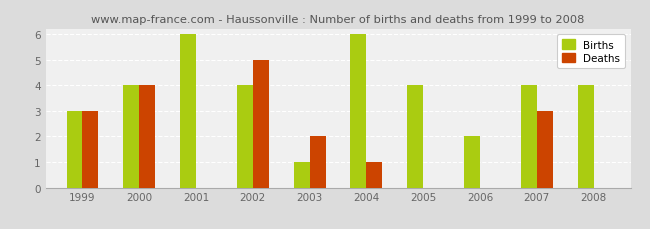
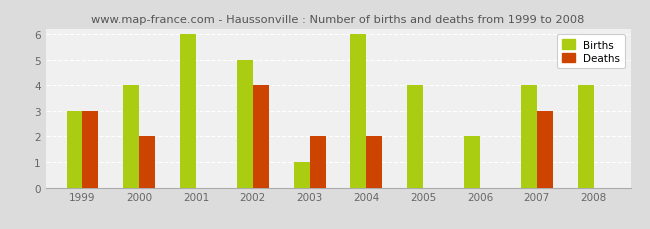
Deaths/2000: 4 -> 2
Births/2002: 4 -> 5
Deaths/2002: 5 -> 4
Deaths/2004: 1 -> 2
